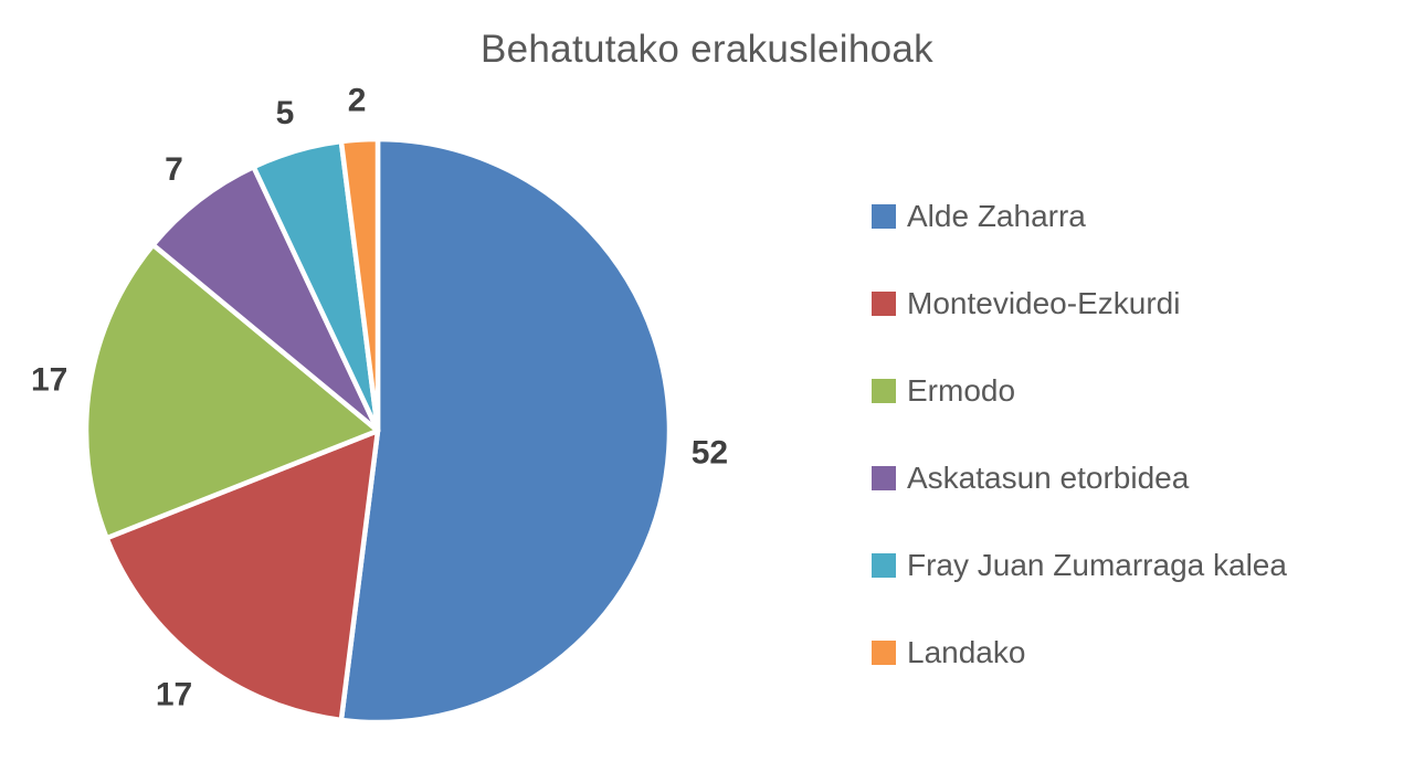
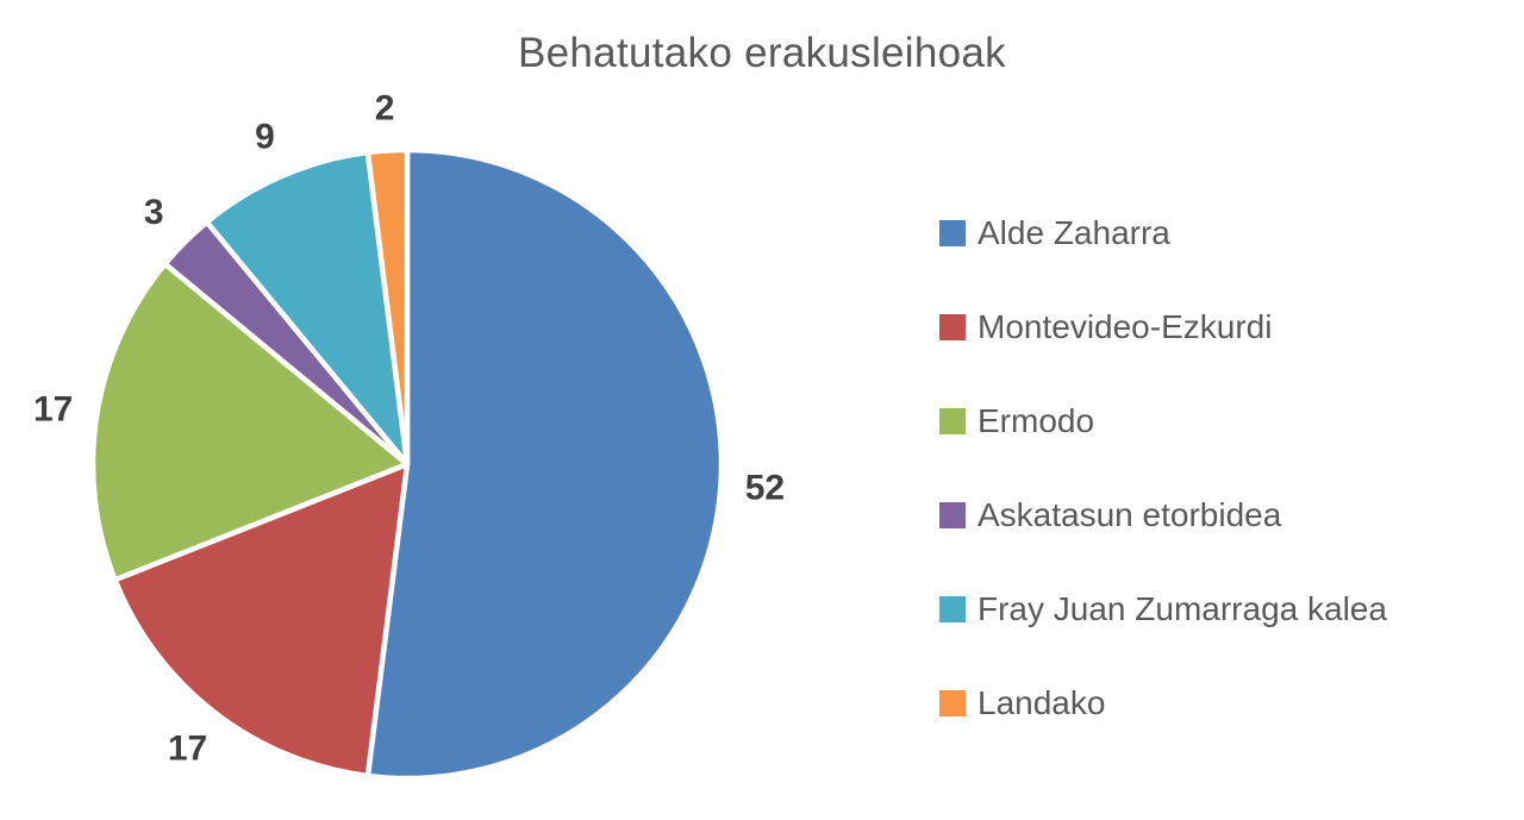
Askatasun etorbidea: 7 -> 3
Fray Juan Zumarraga kalea: 5 -> 9
